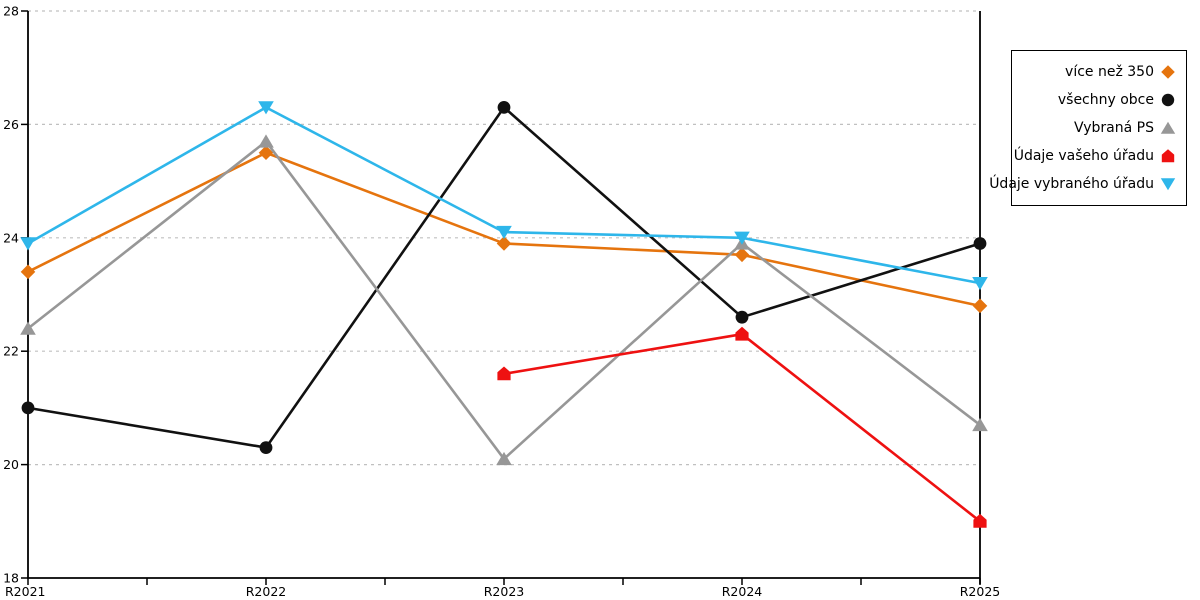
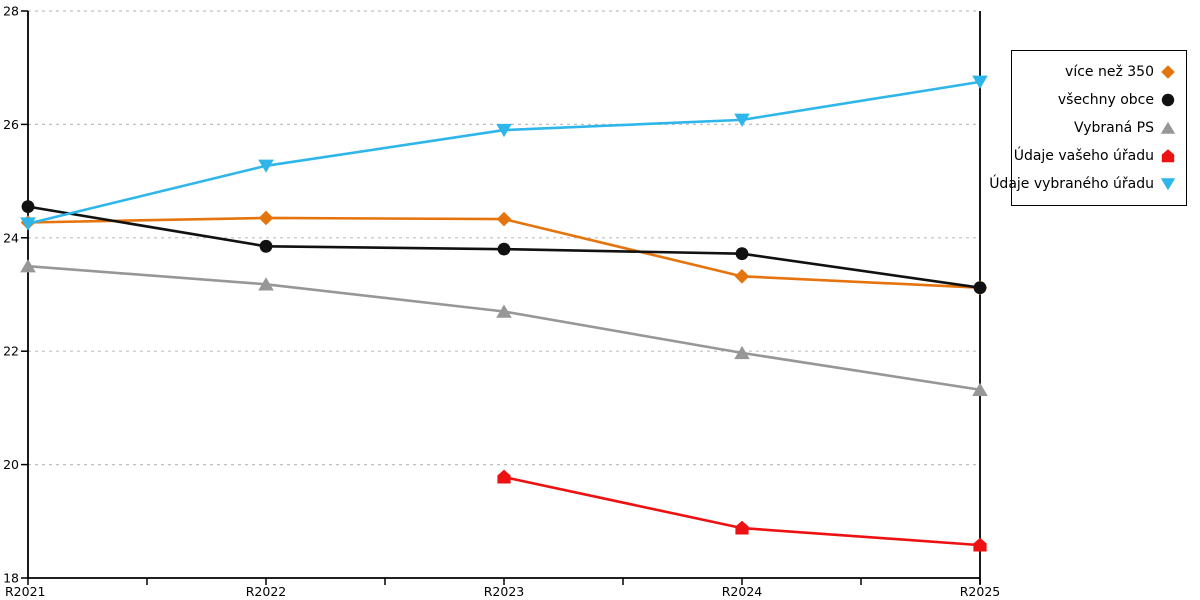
více než 350/R2021: 23.4 -> 24.3
všechny obce/R2021: 21.0 -> 24.6
Vybraná PS/R2021: 22.4 -> 23.5
Údaje vybraného úřadu/R2021: 23.9 -> 24.2
více než 350/R2022: 25.5 -> 24.4
všechny obce/R2022: 20.3 -> 23.9
Vybraná PS/R2022: 25.7 -> 23.2
Údaje vybraného úřadu/R2022: 26.3 -> 25.3
více než 350/R2023: 23.9 -> 24.3
všechny obce/R2023: 26.3 -> 23.8
Vybraná PS/R2023: 20.1 -> 22.7
Údaje vašeho úřadu/R2023: 21.6 -> 19.8
Údaje vybraného úřadu/R2023: 24.1 -> 25.9
více než 350/R2024: 23.7 -> 23.3
všechny obce/R2024: 22.6 -> 23.7
Vybraná PS/R2024: 23.9 -> 22.0
Údaje vašeho úřadu/R2024: 22.3 -> 18.9
Údaje vybraného úřadu/R2024: 24.0 -> 26.1
více než 350/R2025: 22.8 -> 23.1
všechny obce/R2025: 23.9 -> 23.1
Vybraná PS/R2025: 20.7 -> 21.3
Údaje vašeho úřadu/R2025: 19.0 -> 18.6
Údaje vybraného úřadu/R2025: 23.2 -> 26.8
